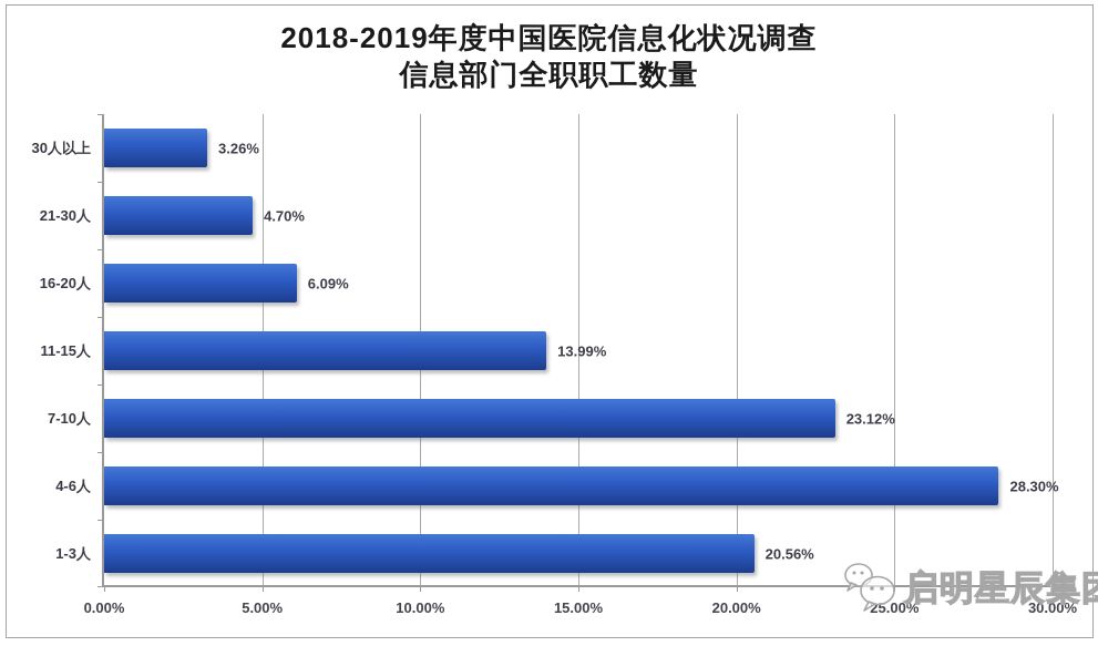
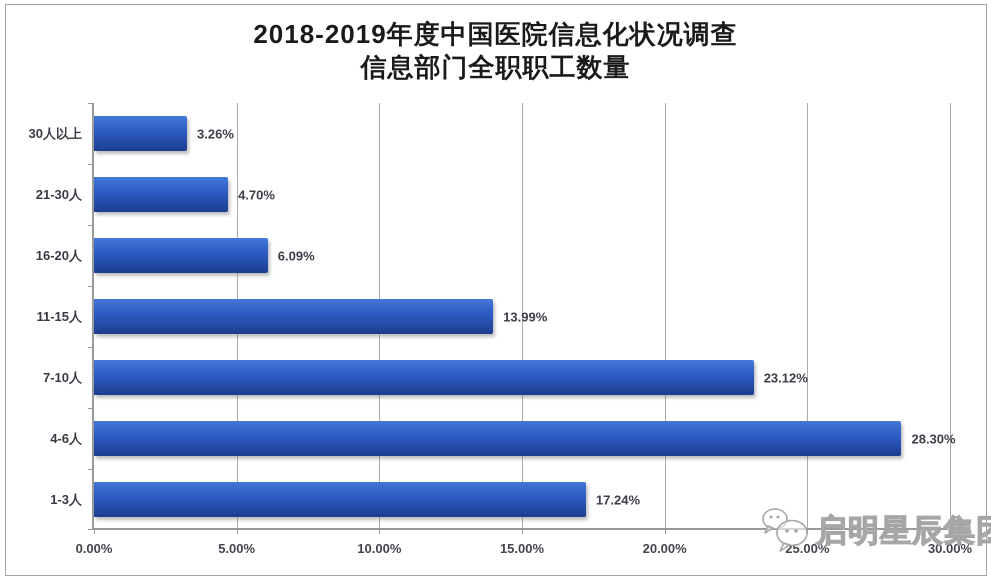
1-3人: 20.56% -> 17.24%
